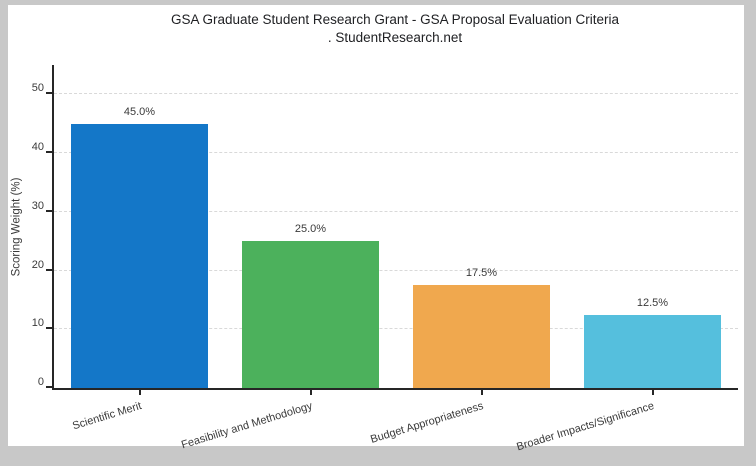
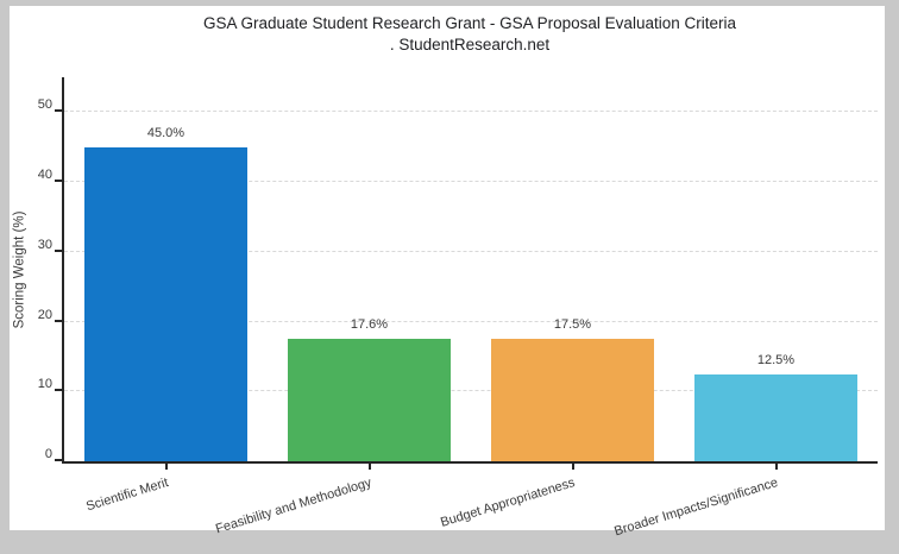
Feasibility and Methodology: 25.0% -> 17.6%
